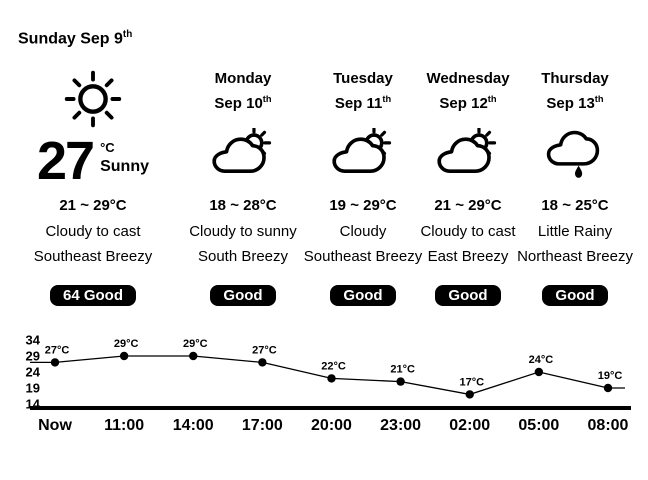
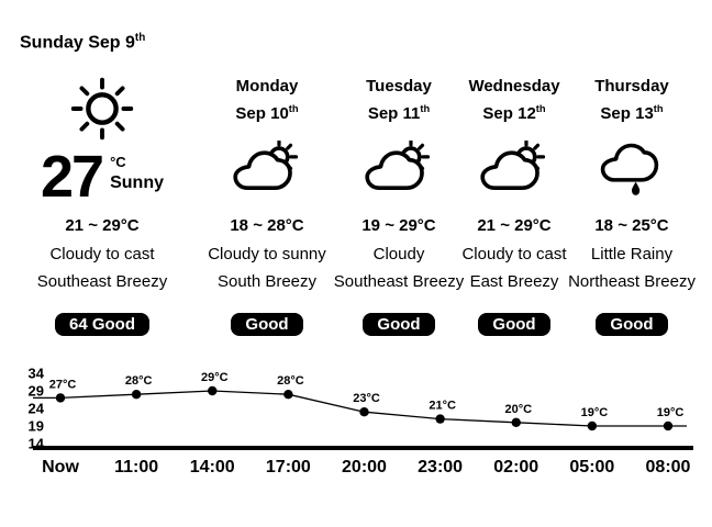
11:00: 29°C -> 28°C
17:00: 27°C -> 28°C
20:00: 22°C -> 23°C
02:00: 17°C -> 20°C
05:00: 24°C -> 19°C
